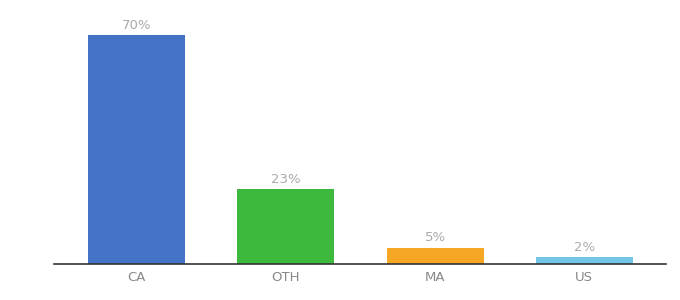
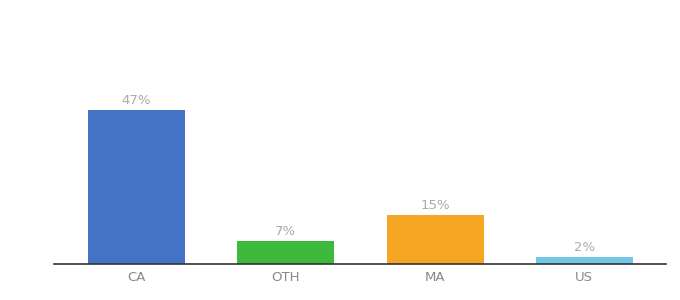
CA: 70% -> 47%
OTH: 23% -> 7%
MA: 5% -> 15%
